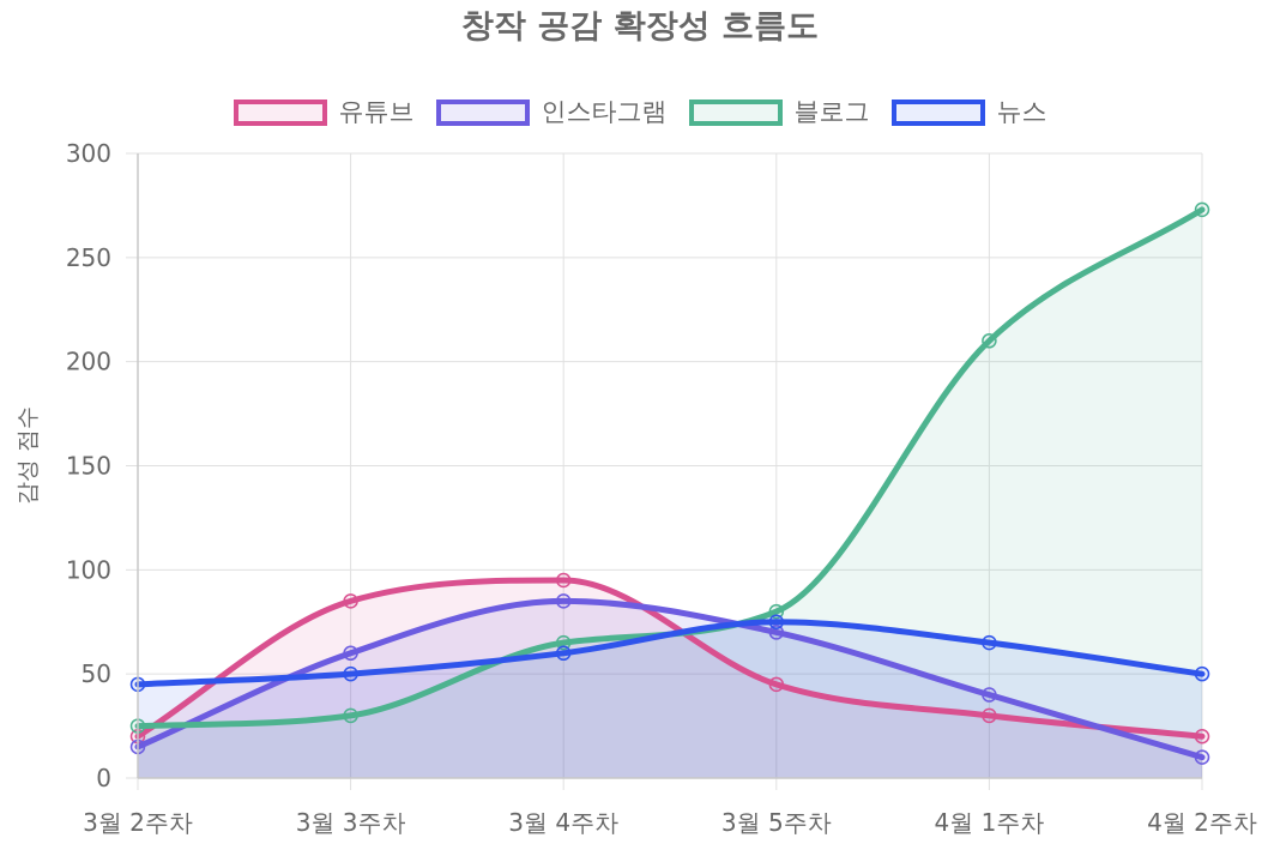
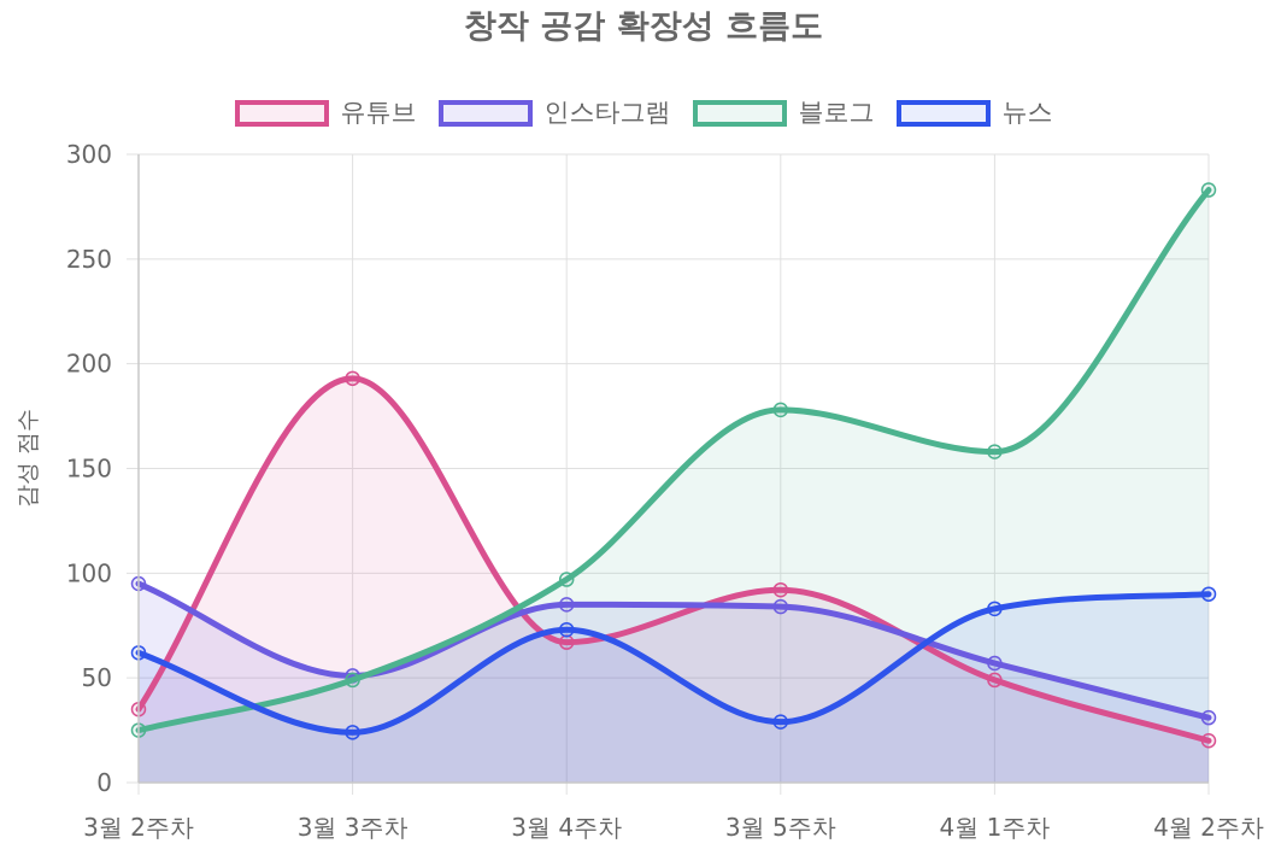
유튜브/3월 2주차: 20 -> 35
인스타그램/3월 2주차: 15 -> 95
뉴스/3월 2주차: 45 -> 62
유튜브/3월 3주차: 85 -> 193
인스타그램/3월 3주차: 60 -> 51
블로그/3월 3주차: 30 -> 49
뉴스/3월 3주차: 50 -> 24
유튜브/3월 4주차: 95 -> 67
블로그/3월 4주차: 65 -> 97
뉴스/3월 4주차: 60 -> 73
유튜브/3월 5주차: 45 -> 92
인스타그램/3월 5주차: 70 -> 84
블로그/3월 5주차: 80 -> 178
뉴스/3월 5주차: 75 -> 29
유튜브/4월 1주차: 30 -> 49
인스타그램/4월 1주차: 40 -> 57
블로그/4월 1주차: 210 -> 158
뉴스/4월 1주차: 65 -> 83
인스타그램/4월 2주차: 10 -> 31
블로그/4월 2주차: 273 -> 283
뉴스/4월 2주차: 50 -> 90
